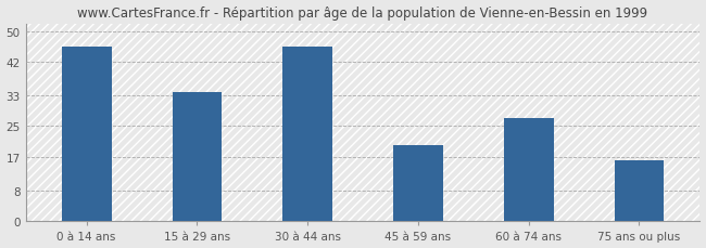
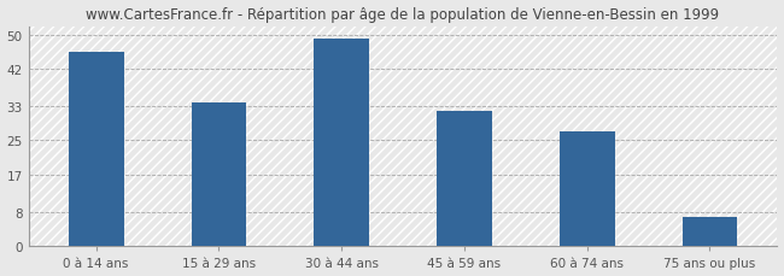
30 à 44 ans: 46 -> 49
45 à 59 ans: 20 -> 32
75 ans ou plus: 16 -> 7
